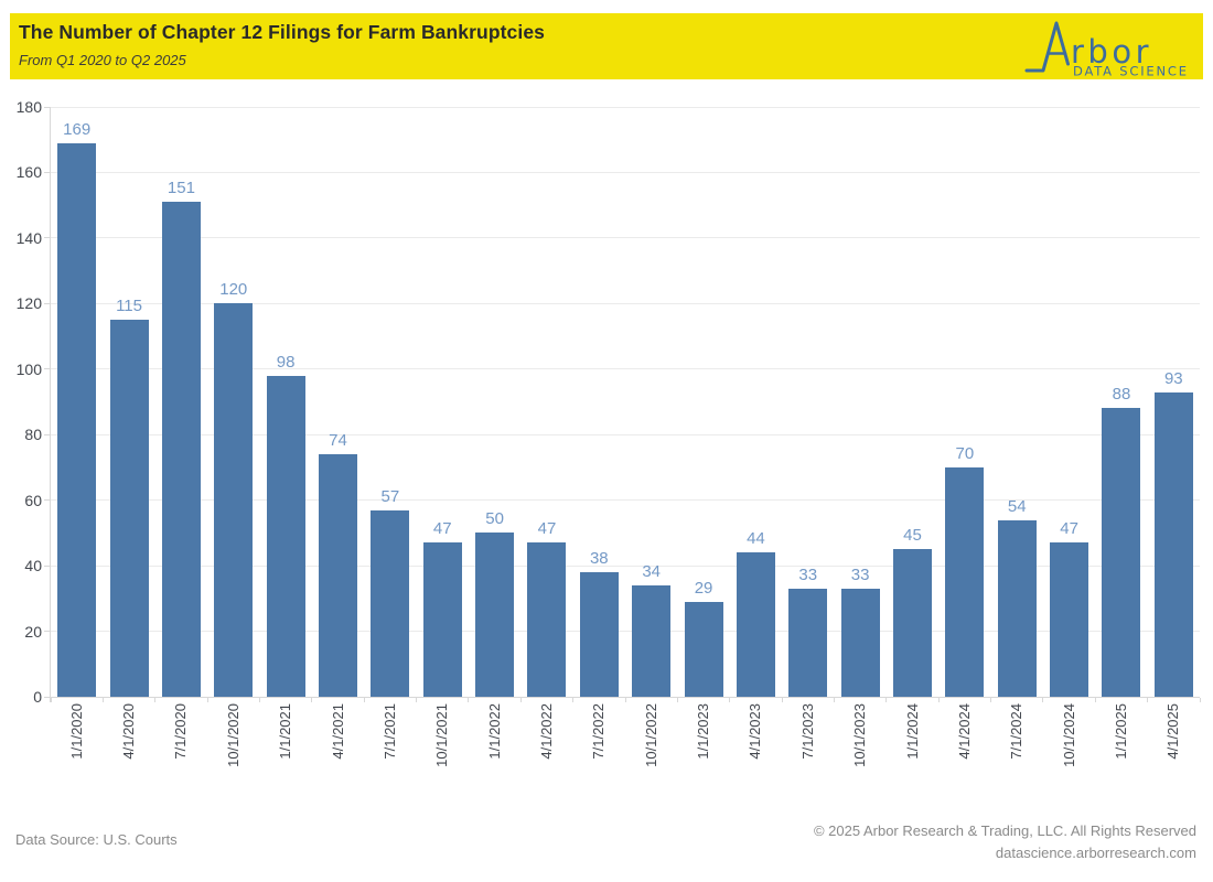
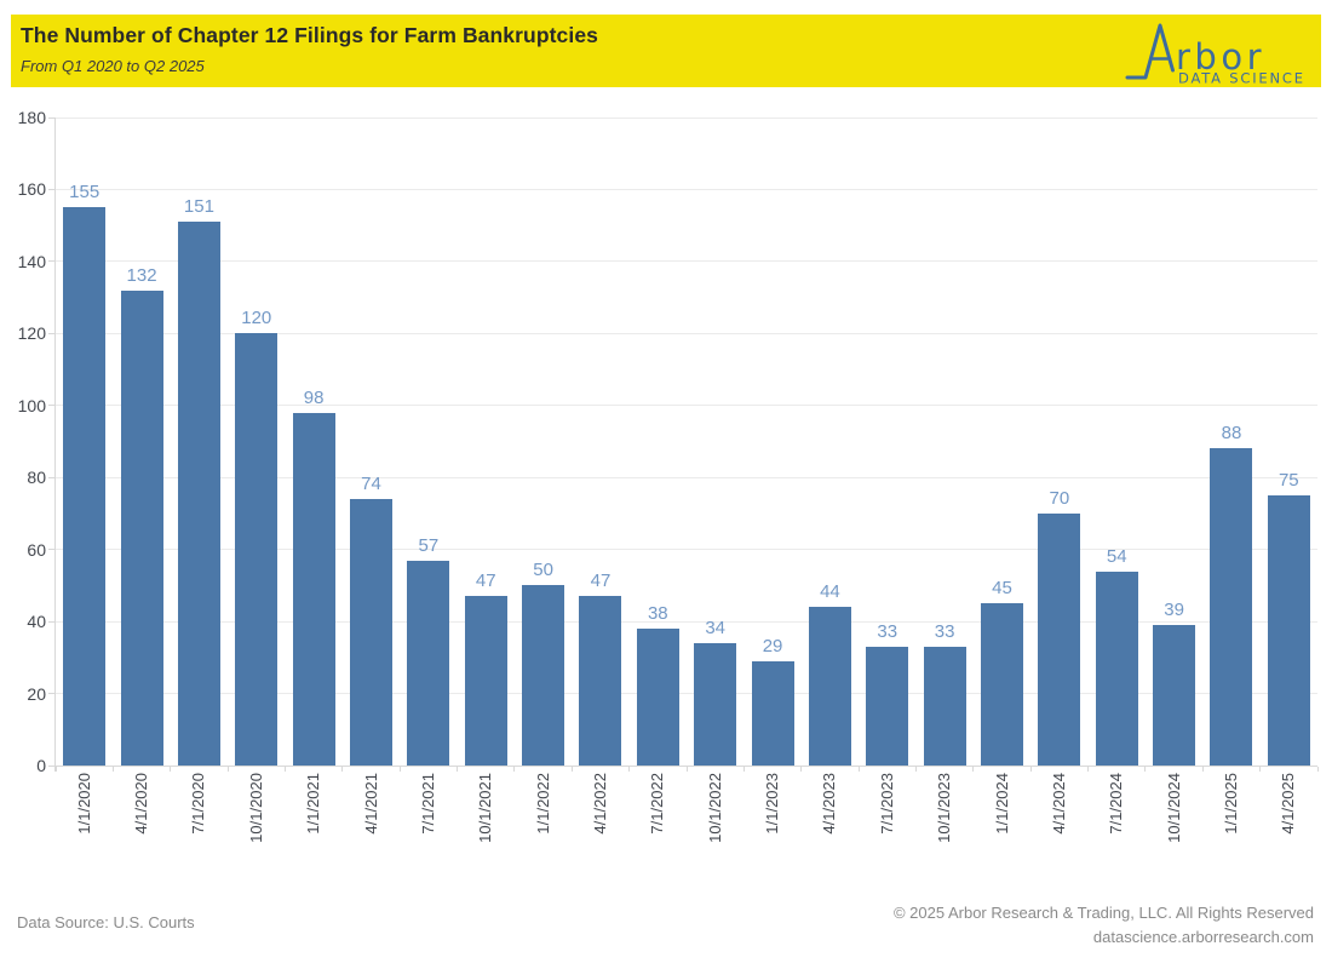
1/1/2020: 169 -> 155
4/1/2020: 115 -> 132
10/1/2024: 47 -> 39
4/1/2025: 93 -> 75
